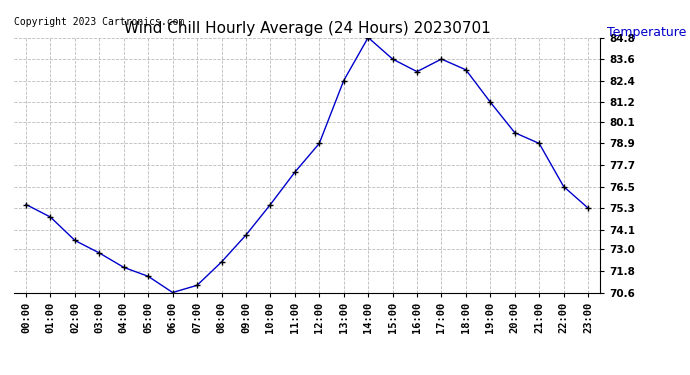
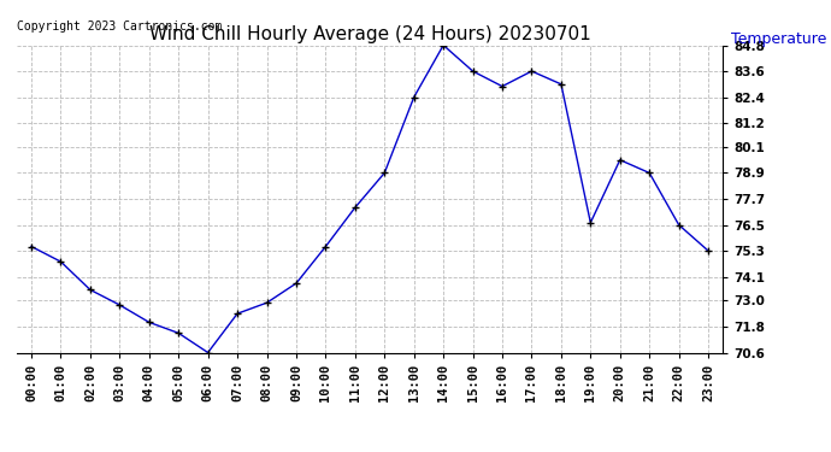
07:00: 71.0 -> 72.4
08:00: 72.3 -> 72.9
19:00: 81.2 -> 76.6
